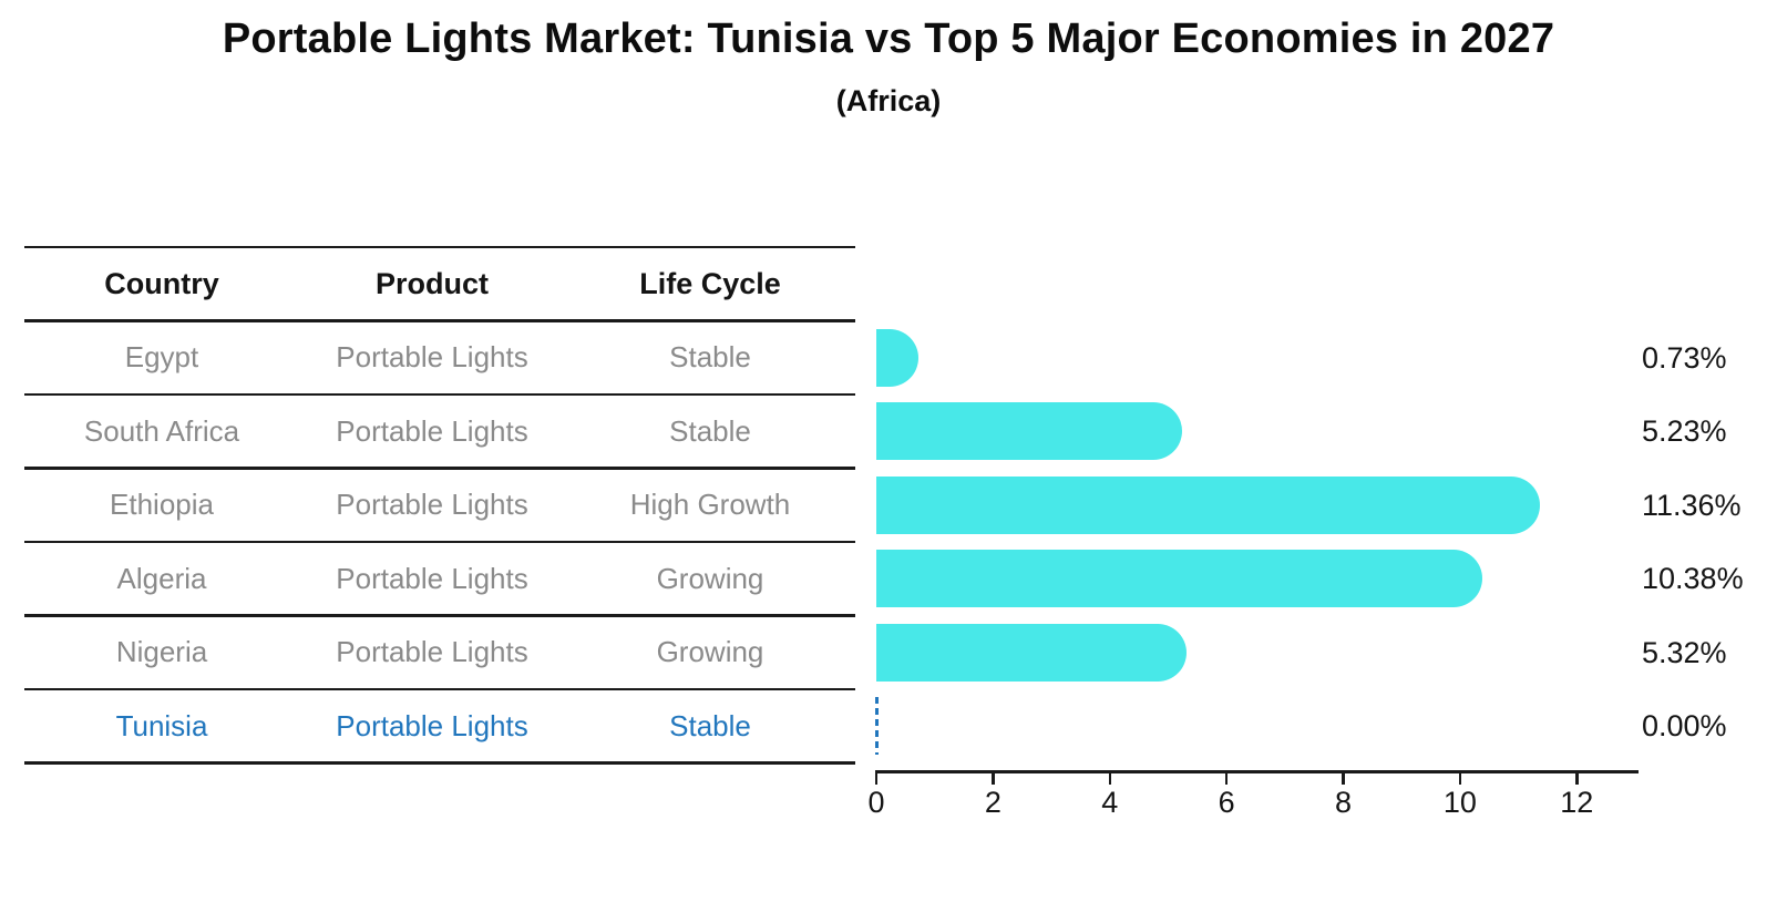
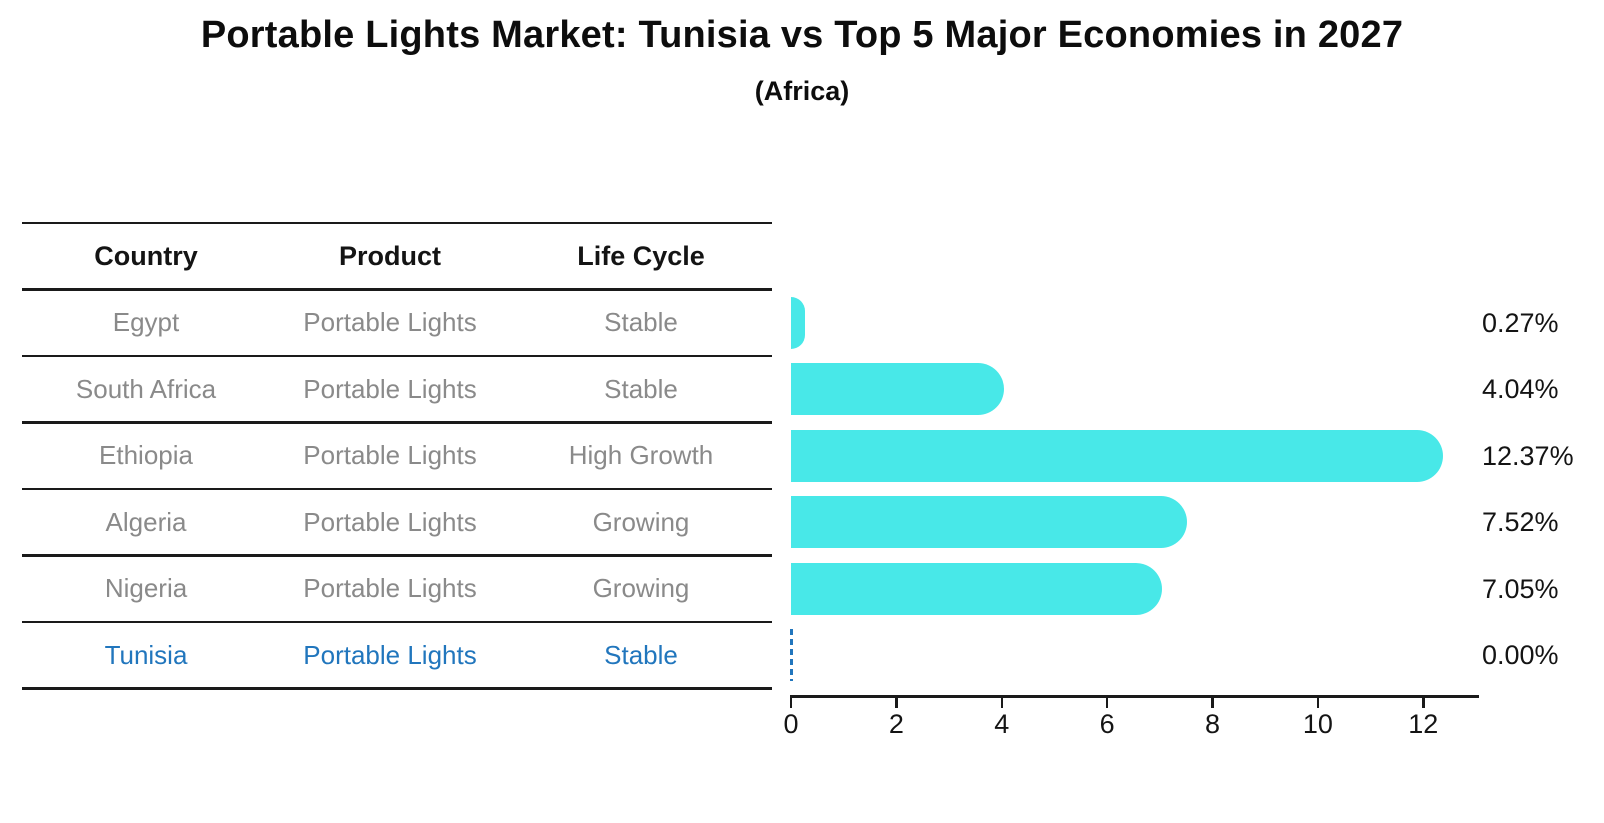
Egypt: 0.73% -> 0.27%
South Africa: 5.23% -> 4.04%
Ethiopia: 11.36% -> 12.37%
Algeria: 10.38% -> 7.52%
Nigeria: 5.32% -> 7.05%
